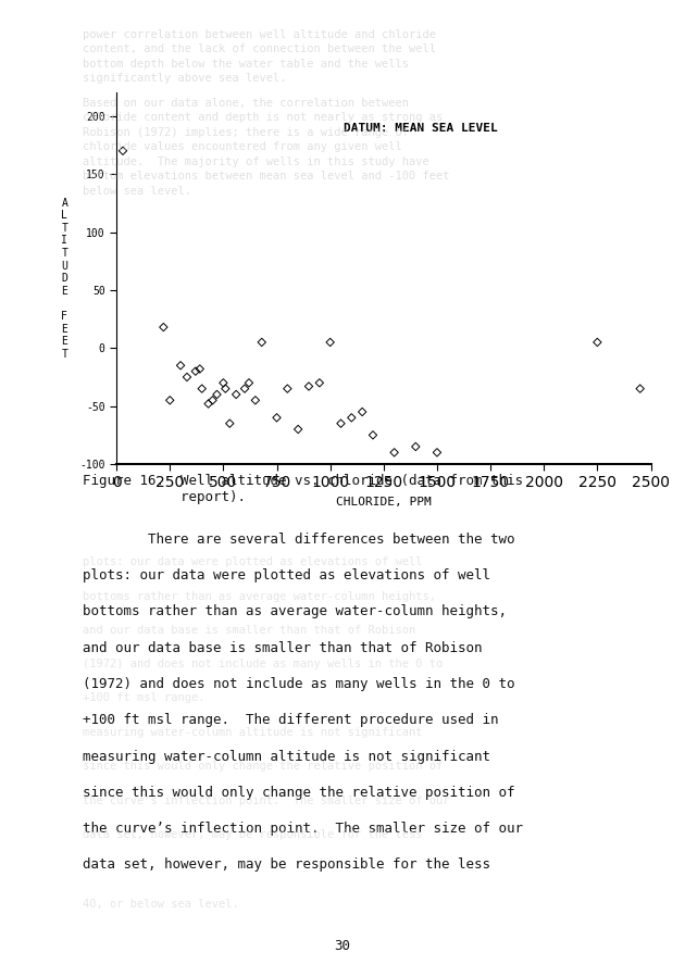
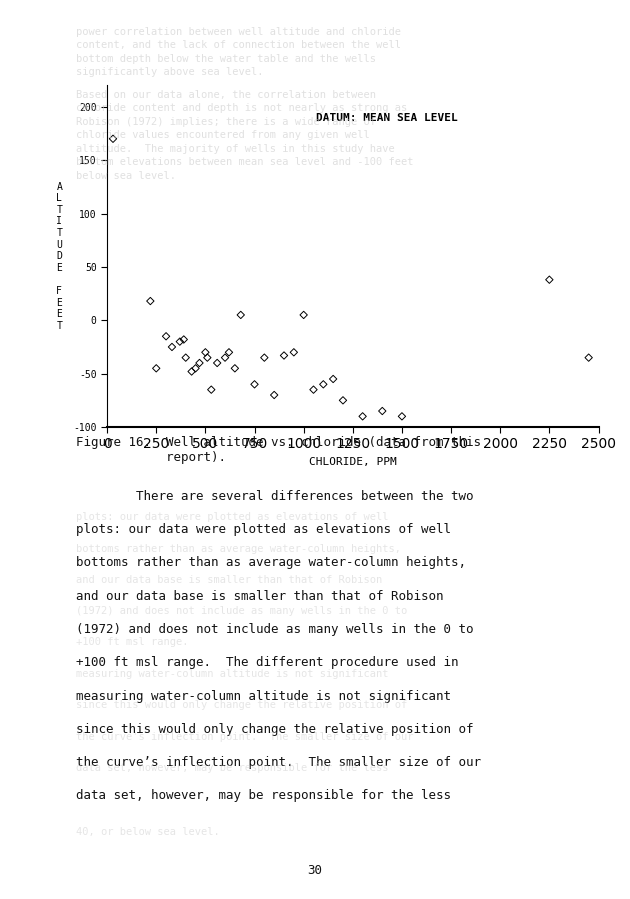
2250: 5 -> 38
